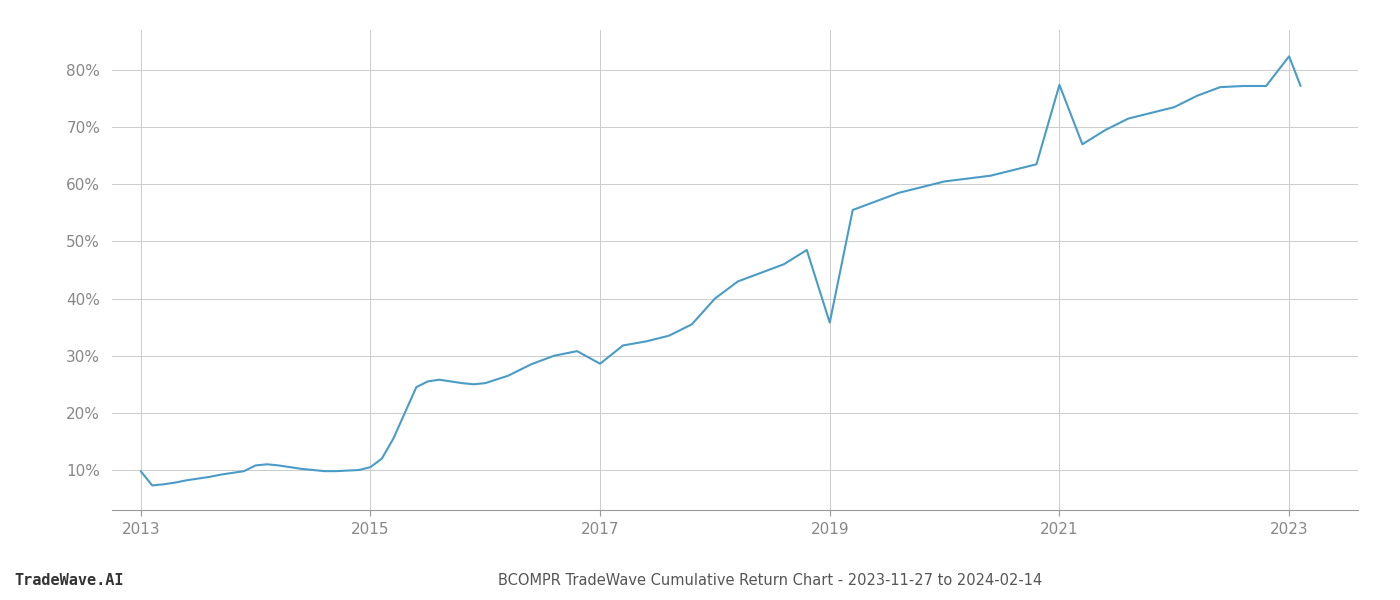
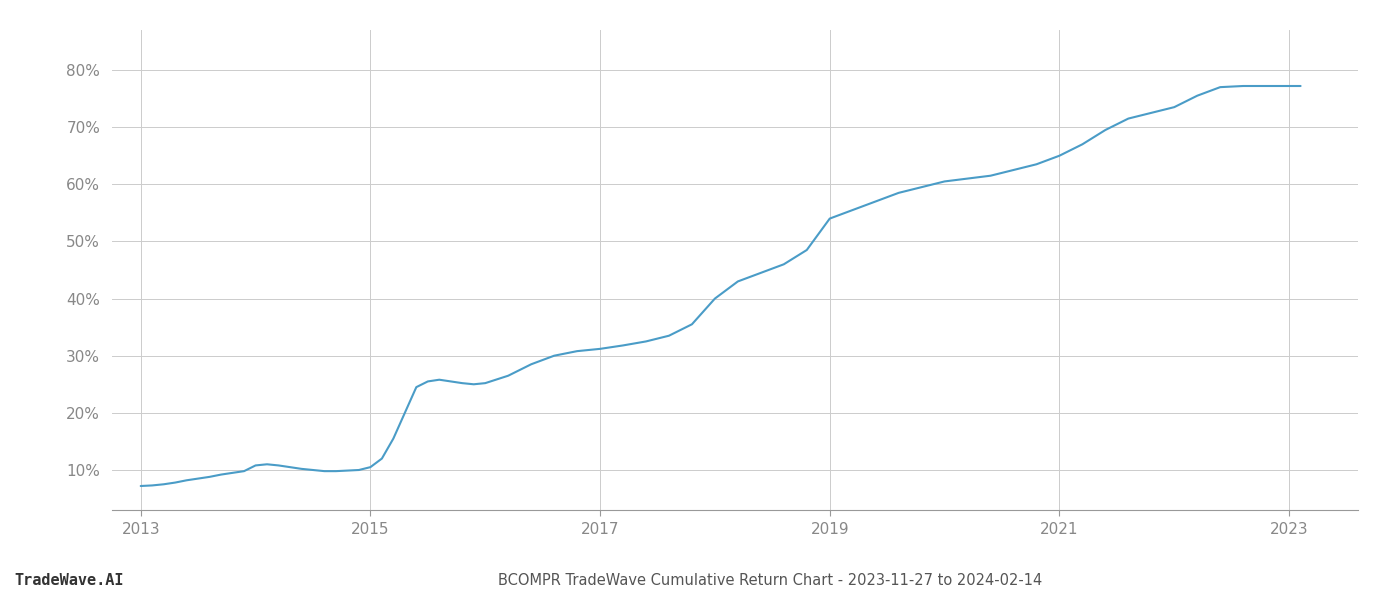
2013: 9.8% -> 7.2%
2017: 28.6% -> 31.2%
2019: 35.8% -> 54.0%
2021: 77.4% -> 65.0%
2023: 82.4% -> 77.2%
